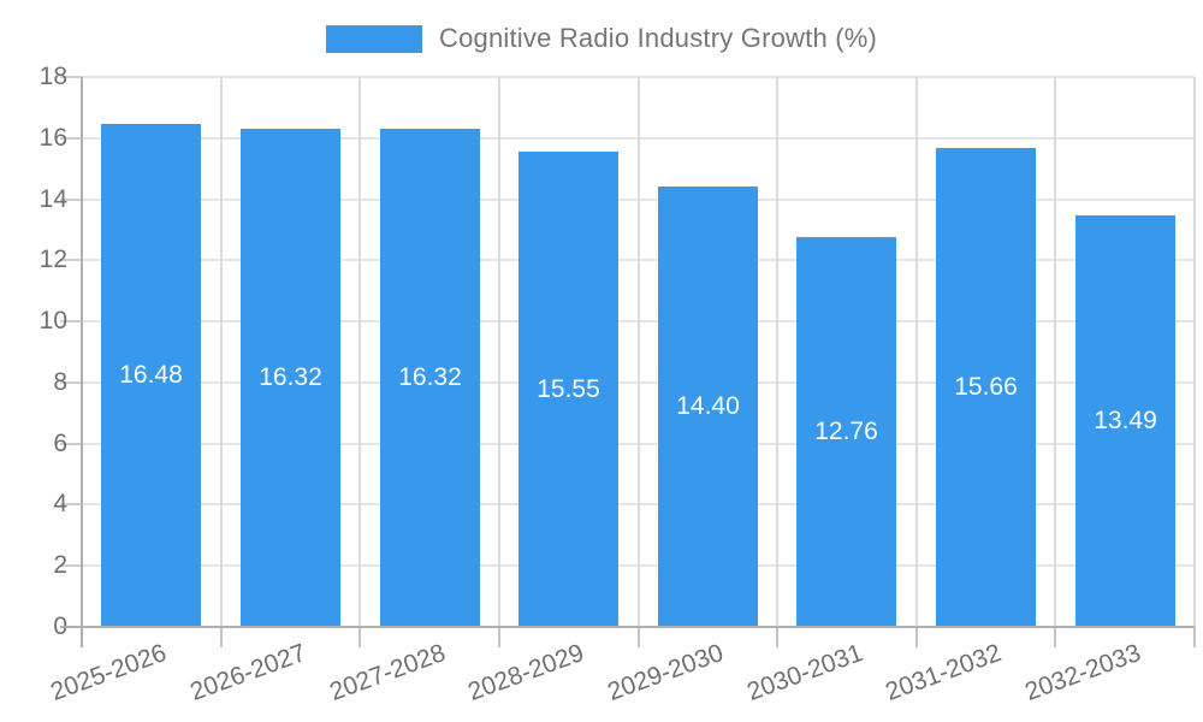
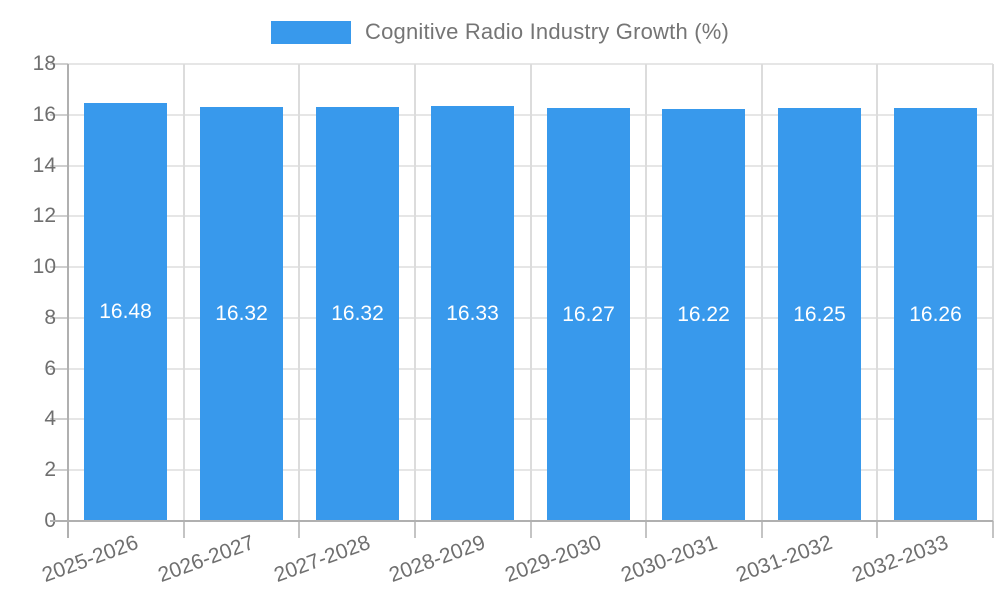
2028-2029: 15.55 -> 16.33
2029-2030: 14.40 -> 16.27
2030-2031: 12.76 -> 16.22
2031-2032: 15.66 -> 16.25
2032-2033: 13.49 -> 16.26
